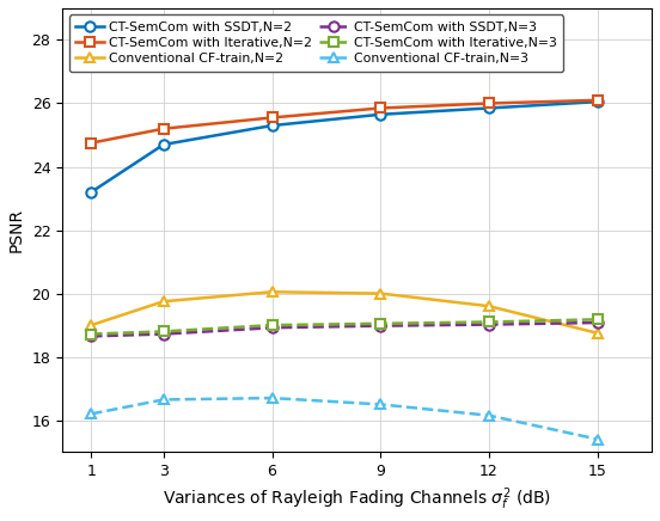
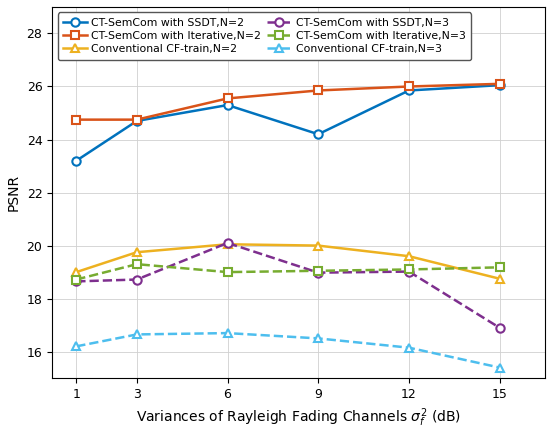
CT-SemCom with Iterative,N=2/3: 25.20 -> 24.75
CT-SemCom with Iterative,N=3/3: 18.80 -> 19.30
CT-SemCom with SSDT,N=3/6: 18.92 -> 20.10
CT-SemCom with SSDT,N=2/9: 25.65 -> 24.20
CT-SemCom with SSDT,N=3/15: 19.08 -> 16.90
